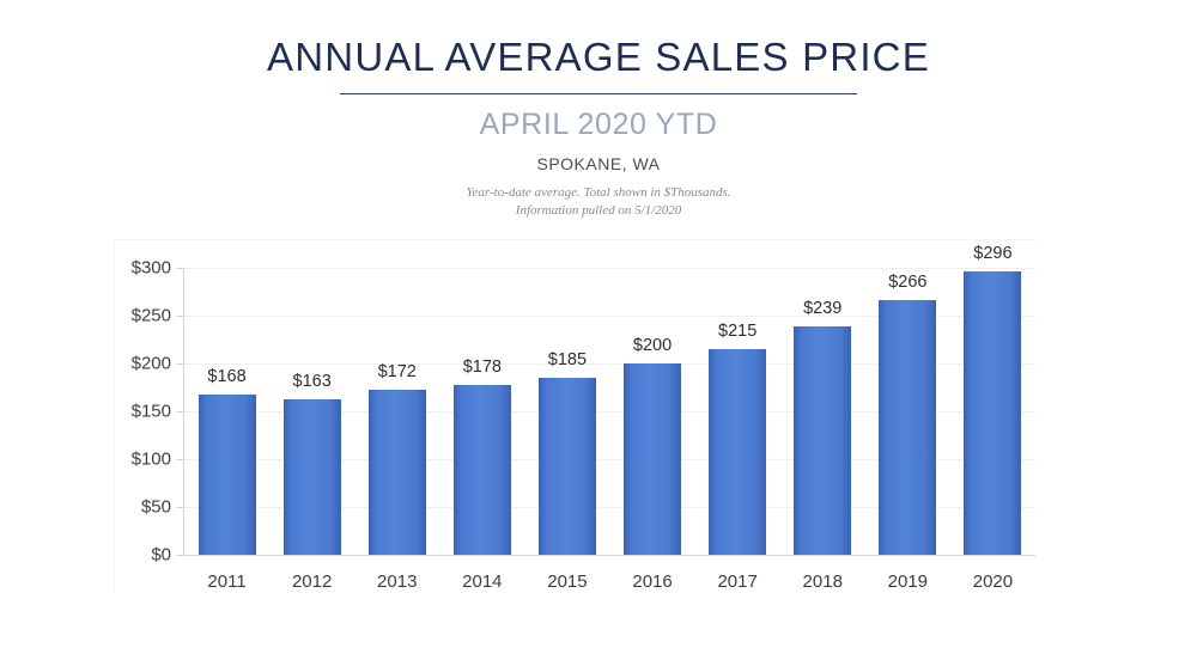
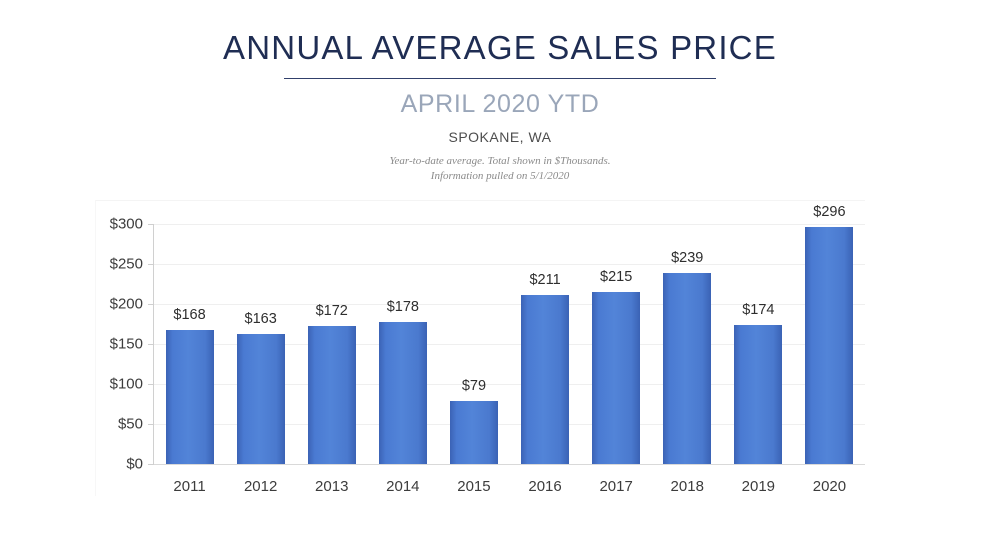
2015: $185 -> $79
2016: $200 -> $211
2019: $266 -> $174
